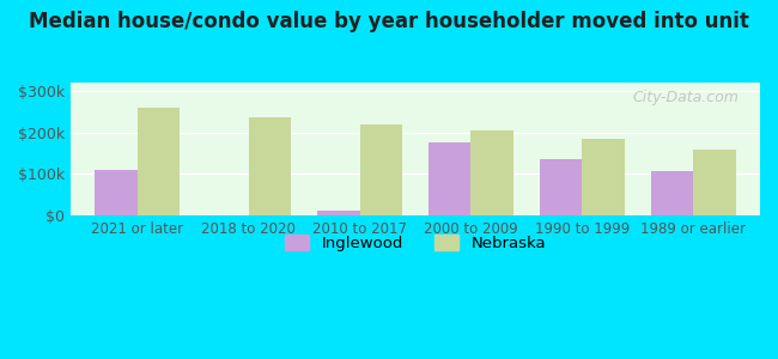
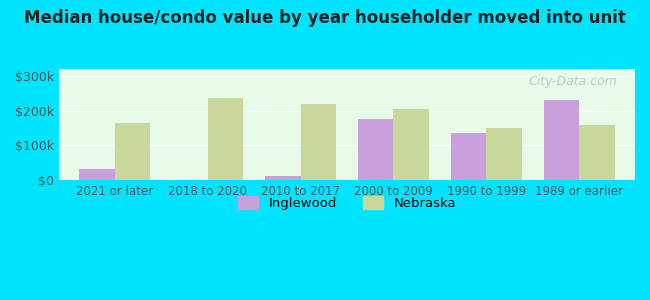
Inglewood/2021 or later: $110k -> $30k
Nebraska/2021 or later: $258k -> $165k
Nebraska/1990 to 1999: $185k -> $150k
Inglewood/1989 or earlier: $105k -> $230k
